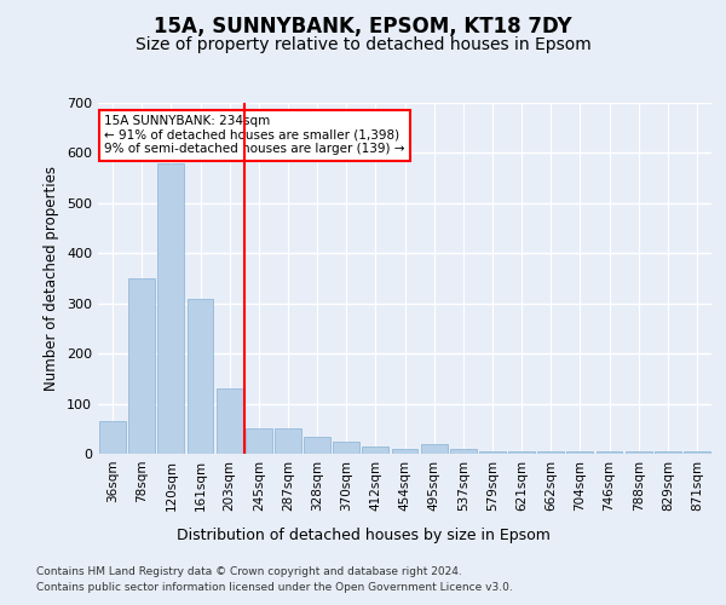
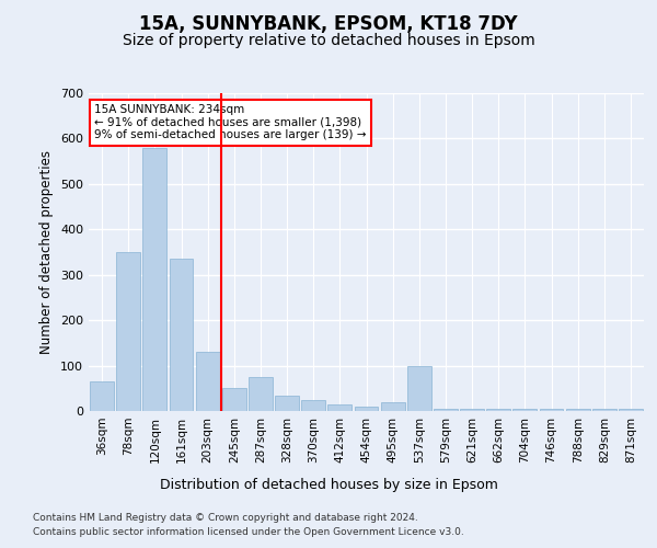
161sqm: 310 -> 335
287sqm: 50 -> 75
537sqm: 10 -> 100
